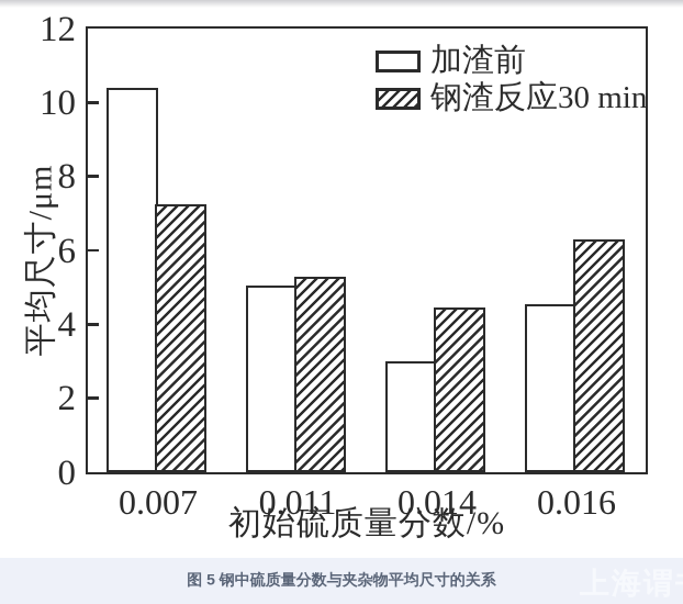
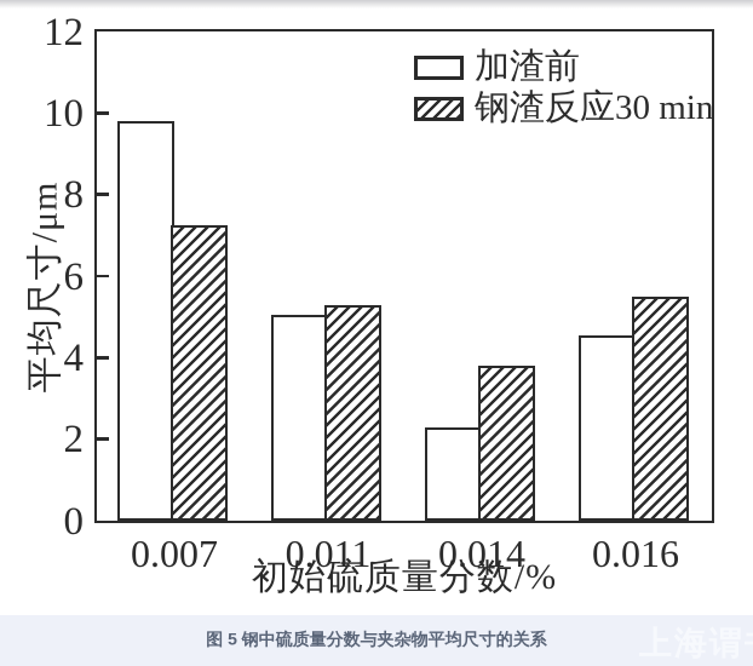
加渣前/0.007: 10.4 -> 9.8
加渣前/0.014: 3.0 -> 2.3
钢渣反应30 min/0.014: 4.5 -> 3.8
钢渣反应30 min/0.016: 6.3 -> 5.5
